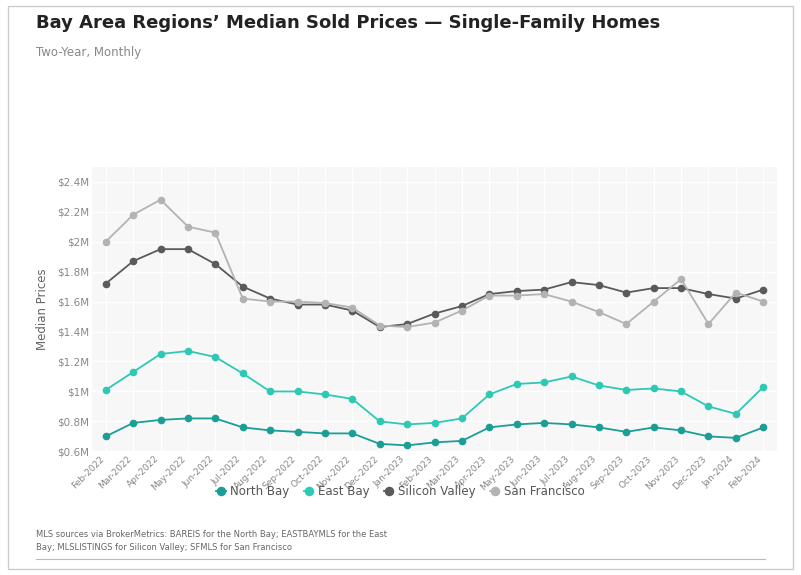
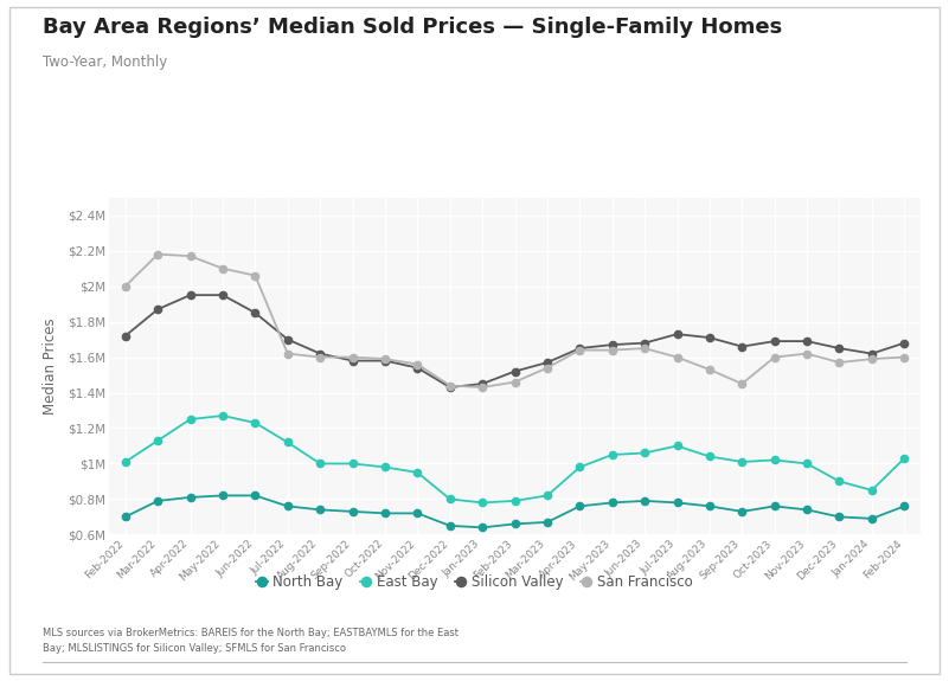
San Francisco/Apr-2022: $2.28M -> $2.17M
San Francisco/Nov-2023: $1.75M -> $1.62M
San Francisco/Dec-2023: $1.45M -> $1.57M
San Francisco/Jan-2024: $1.66M -> $1.59M
